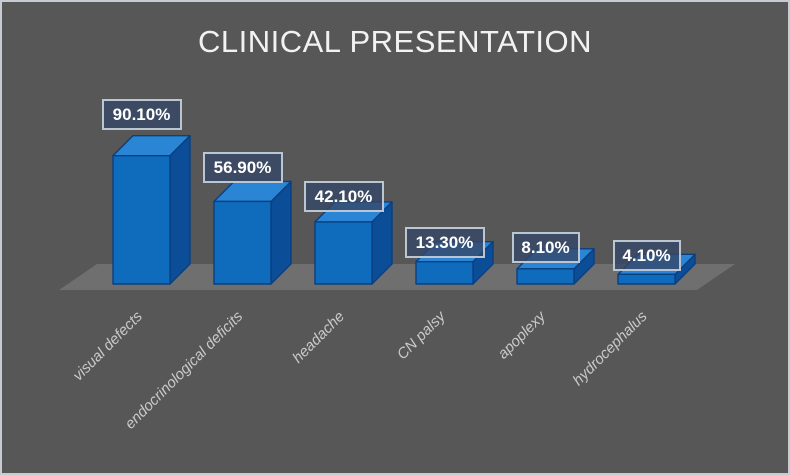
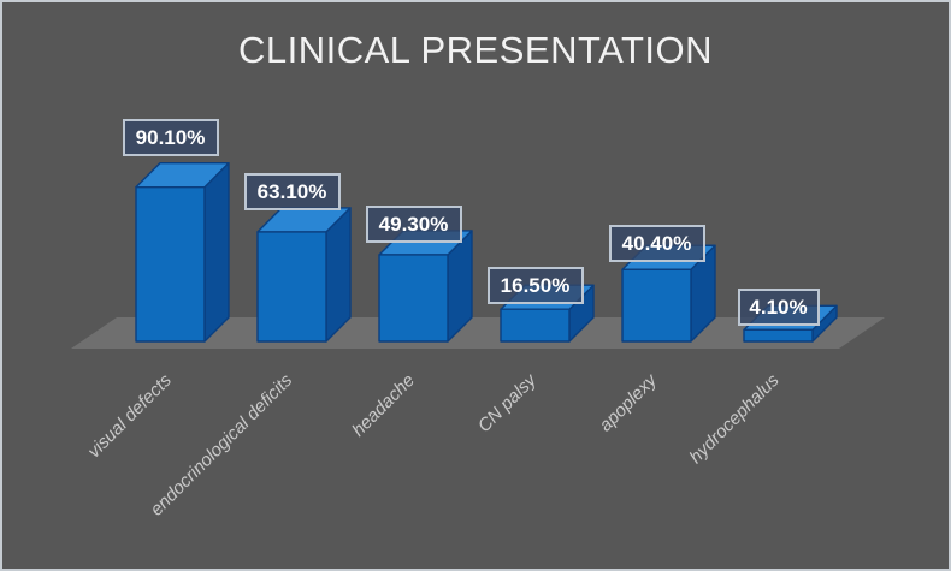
endocrinological deficits: 56.90% -> 63.10%
headache: 42.10% -> 49.30%
CN palsy: 13.30% -> 16.50%
apoplexy: 8.10% -> 40.40%
